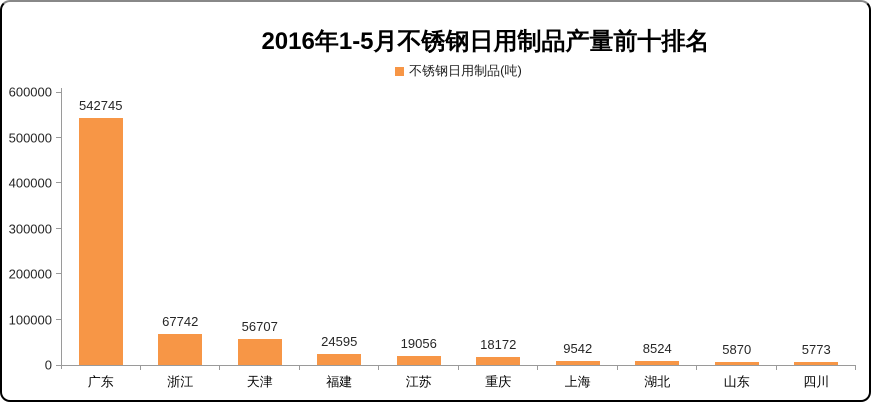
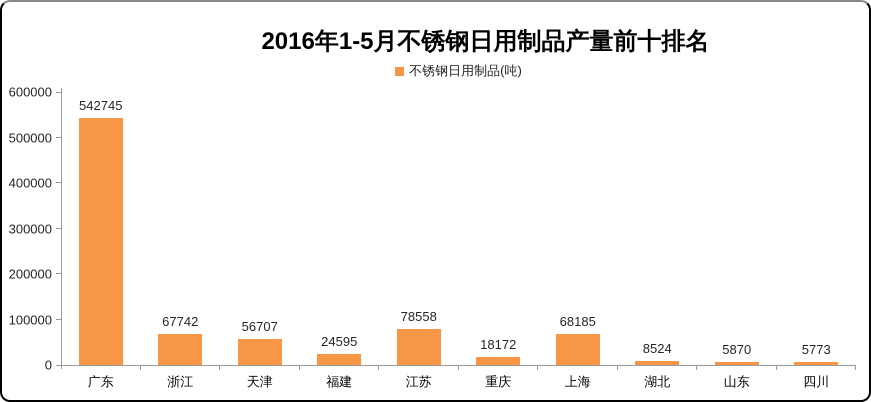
江苏: 19056 -> 78558
上海: 9542 -> 68185
